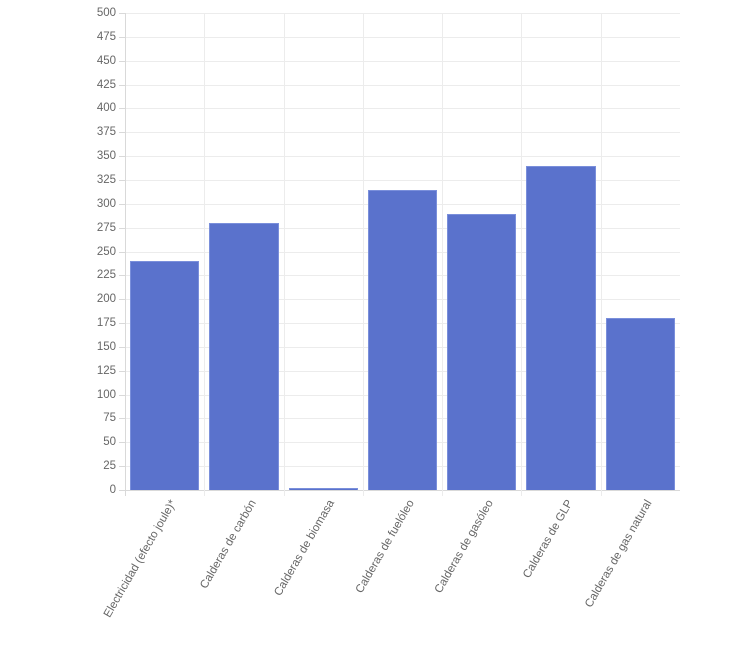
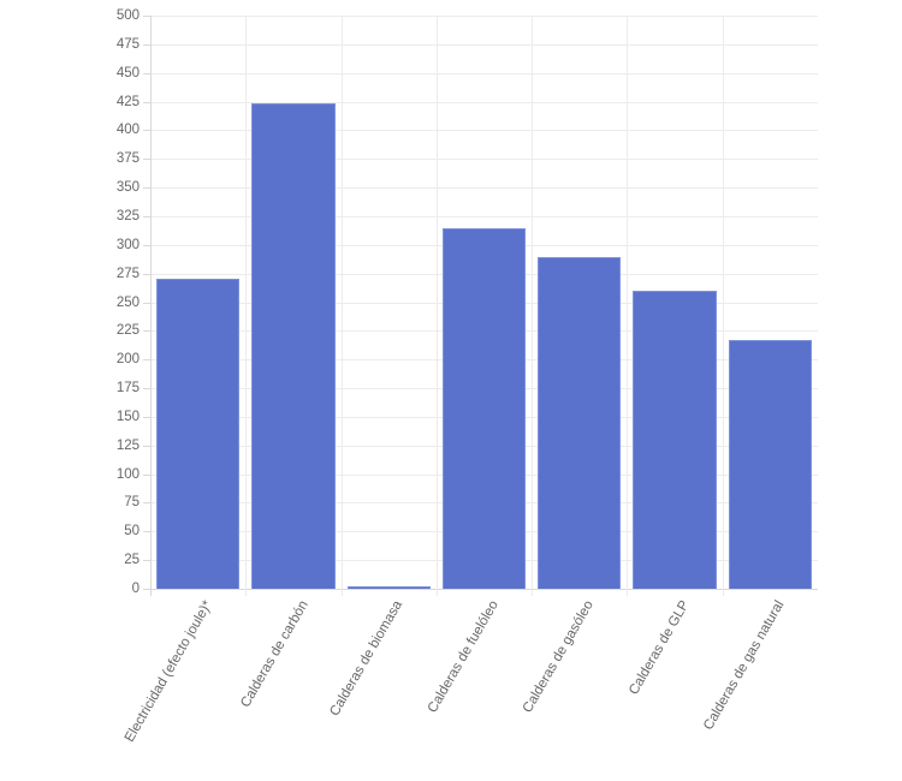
Electricidad (efecto joule)*: 240 -> 270
Calderas de carbón: 280 -> 420
Calderas de GLP: 340 -> 260
Calderas de gas natural: 180 -> 220
